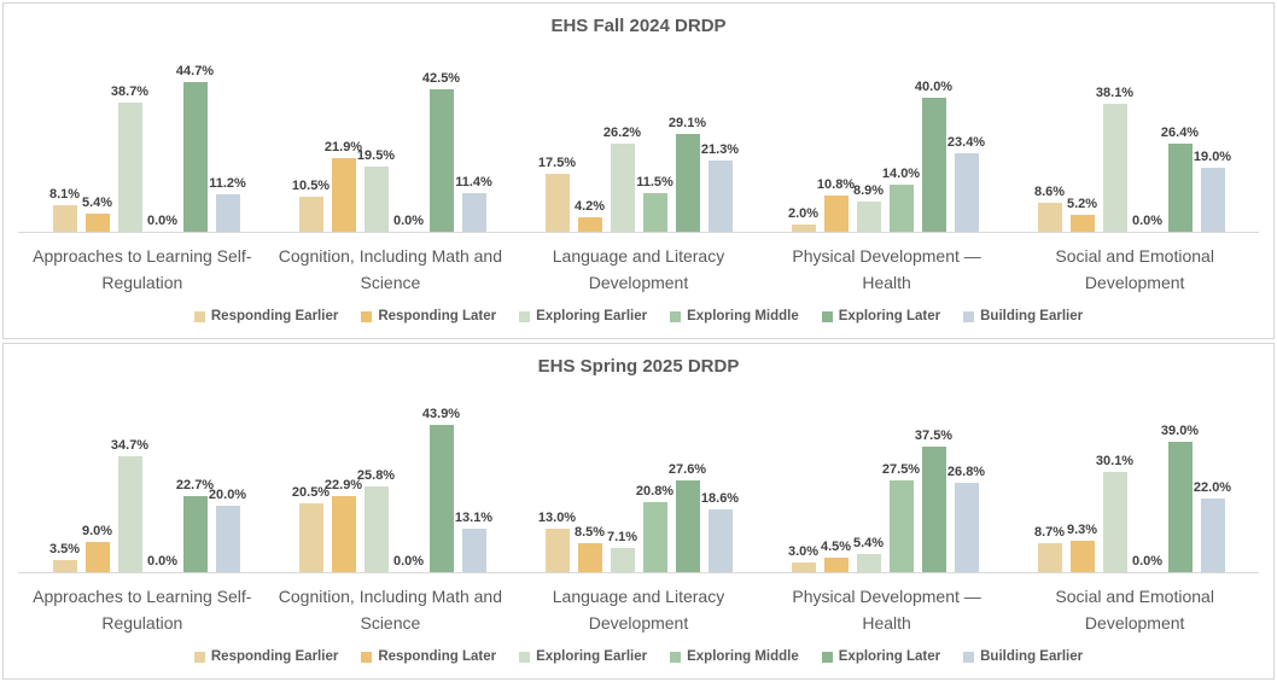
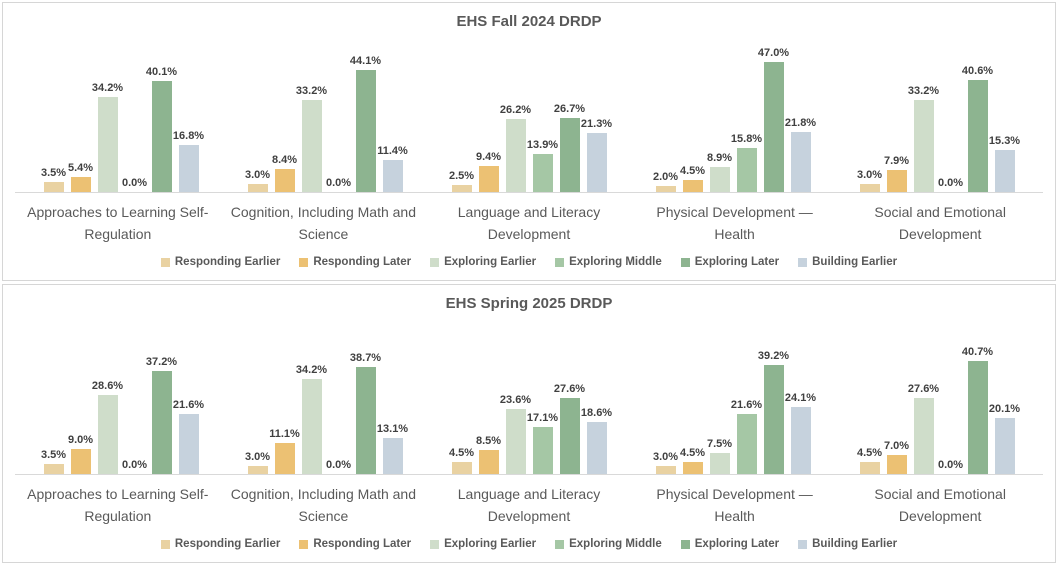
EHS Fall 2024 DRDP/Responding Earlier/Approaches to Learning Self- Regulation: 8.1% -> 3.5%
EHS Fall 2024 DRDP/Exploring Earlier/Approaches to Learning Self- Regulation: 38.7% -> 34.2%
EHS Fall 2024 DRDP/Exploring Later/Approaches to Learning Self- Regulation: 44.7% -> 40.1%
EHS Fall 2024 DRDP/Building Earlier/Approaches to Learning Self- Regulation: 11.2% -> 16.8%
EHS Fall 2024 DRDP/Responding Earlier/Cognition, Including Math and Science: 10.5% -> 3.0%
EHS Fall 2024 DRDP/Responding Later/Cognition, Including Math and Science: 21.9% -> 8.4%
EHS Fall 2024 DRDP/Exploring Earlier/Cognition, Including Math and Science: 19.5% -> 33.2%
EHS Fall 2024 DRDP/Exploring Later/Cognition, Including Math and Science: 42.5% -> 44.1%
EHS Fall 2024 DRDP/Responding Earlier/Language and Literacy Development: 17.5% -> 2.5%
EHS Fall 2024 DRDP/Responding Later/Language and Literacy Development: 4.2% -> 9.4%
EHS Fall 2024 DRDP/Exploring Middle/Language and Literacy Development: 11.5% -> 13.9%
EHS Fall 2024 DRDP/Exploring Later/Language and Literacy Development: 29.1% -> 26.7%
EHS Fall 2024 DRDP/Responding Later/Physical Development — Health: 10.8% -> 4.5%
EHS Fall 2024 DRDP/Exploring Middle/Physical Development — Health: 14.0% -> 15.8%
EHS Fall 2024 DRDP/Exploring Later/Physical Development — Health: 40.0% -> 47.0%
EHS Fall 2024 DRDP/Building Earlier/Physical Development — Health: 23.4% -> 21.8%
EHS Fall 2024 DRDP/Responding Earlier/Social and Emotional Development: 8.6% -> 3.0%
EHS Fall 2024 DRDP/Responding Later/Social and Emotional Development: 5.2% -> 7.9%
EHS Fall 2024 DRDP/Exploring Earlier/Social and Emotional Development: 38.1% -> 33.2%
EHS Fall 2024 DRDP/Exploring Later/Social and Emotional Development: 26.4% -> 40.6%
EHS Fall 2024 DRDP/Building Earlier/Social and Emotional Development: 19.0% -> 15.3%
EHS Spring 2025 DRDP/Exploring Earlier/Approaches to Learning Self- Regulation: 34.7% -> 28.6%
EHS Spring 2025 DRDP/Exploring Later/Approaches to Learning Self- Regulation: 22.7% -> 37.2%
EHS Spring 2025 DRDP/Building Earlier/Approaches to Learning Self- Regulation: 20.0% -> 21.6%
EHS Spring 2025 DRDP/Responding Earlier/Cognition, Including Math and Science: 20.5% -> 3.0%
EHS Spring 2025 DRDP/Responding Later/Cognition, Including Math and Science: 22.9% -> 11.1%
EHS Spring 2025 DRDP/Exploring Earlier/Cognition, Including Math and Science: 25.8% -> 34.2%
EHS Spring 2025 DRDP/Exploring Later/Cognition, Including Math and Science: 43.9% -> 38.7%
EHS Spring 2025 DRDP/Responding Earlier/Language and Literacy Development: 13.0% -> 4.5%
EHS Spring 2025 DRDP/Exploring Earlier/Language and Literacy Development: 7.1% -> 23.6%
EHS Spring 2025 DRDP/Exploring Middle/Language and Literacy Development: 20.8% -> 17.1%
EHS Spring 2025 DRDP/Exploring Earlier/Physical Development — Health: 5.4% -> 7.5%
EHS Spring 2025 DRDP/Exploring Middle/Physical Development — Health: 27.5% -> 21.6%
EHS Spring 2025 DRDP/Exploring Later/Physical Development — Health: 37.5% -> 39.2%
EHS Spring 2025 DRDP/Building Earlier/Physical Development — Health: 26.8% -> 24.1%
EHS Spring 2025 DRDP/Responding Earlier/Social and Emotional Development: 8.7% -> 4.5%
EHS Spring 2025 DRDP/Responding Later/Social and Emotional Development: 9.3% -> 7.0%
EHS Spring 2025 DRDP/Exploring Earlier/Social and Emotional Development: 30.1% -> 27.6%
EHS Spring 2025 DRDP/Exploring Later/Social and Emotional Development: 39.0% -> 40.7%
EHS Spring 2025 DRDP/Building Earlier/Social and Emotional Development: 22.0% -> 20.1%
